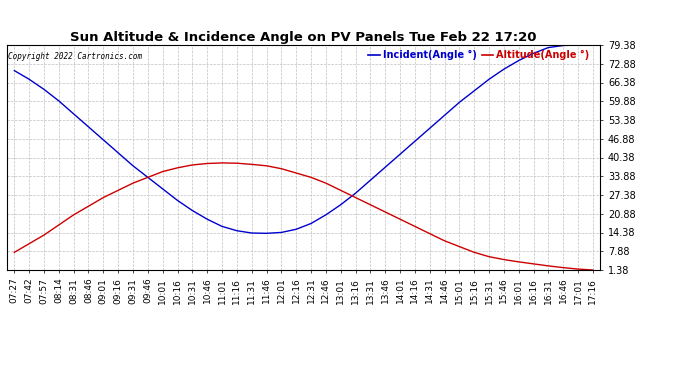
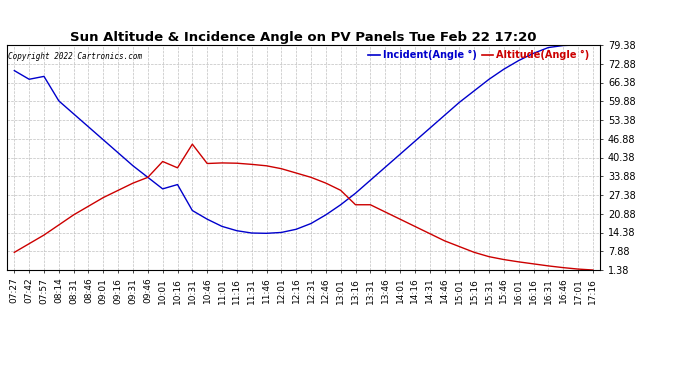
Incident(Angle °)/07:57: 64.0 -> 68.5
Altitude(Angle °)/10:01: 35.5 -> 39.0
Incident(Angle °)/10:16: 25.5 -> 31.0
Altitude(Angle °)/10:31: 37.8 -> 45.0
Altitude(Angle °)/13:16: 26.5 -> 24.0
